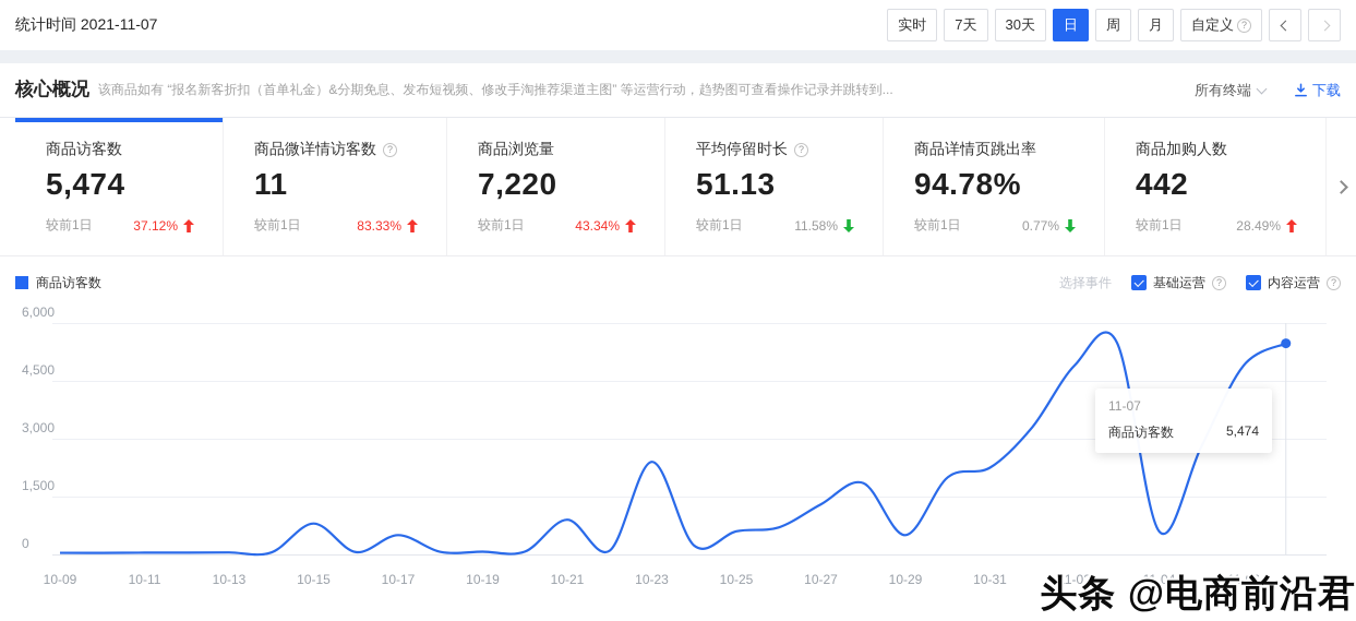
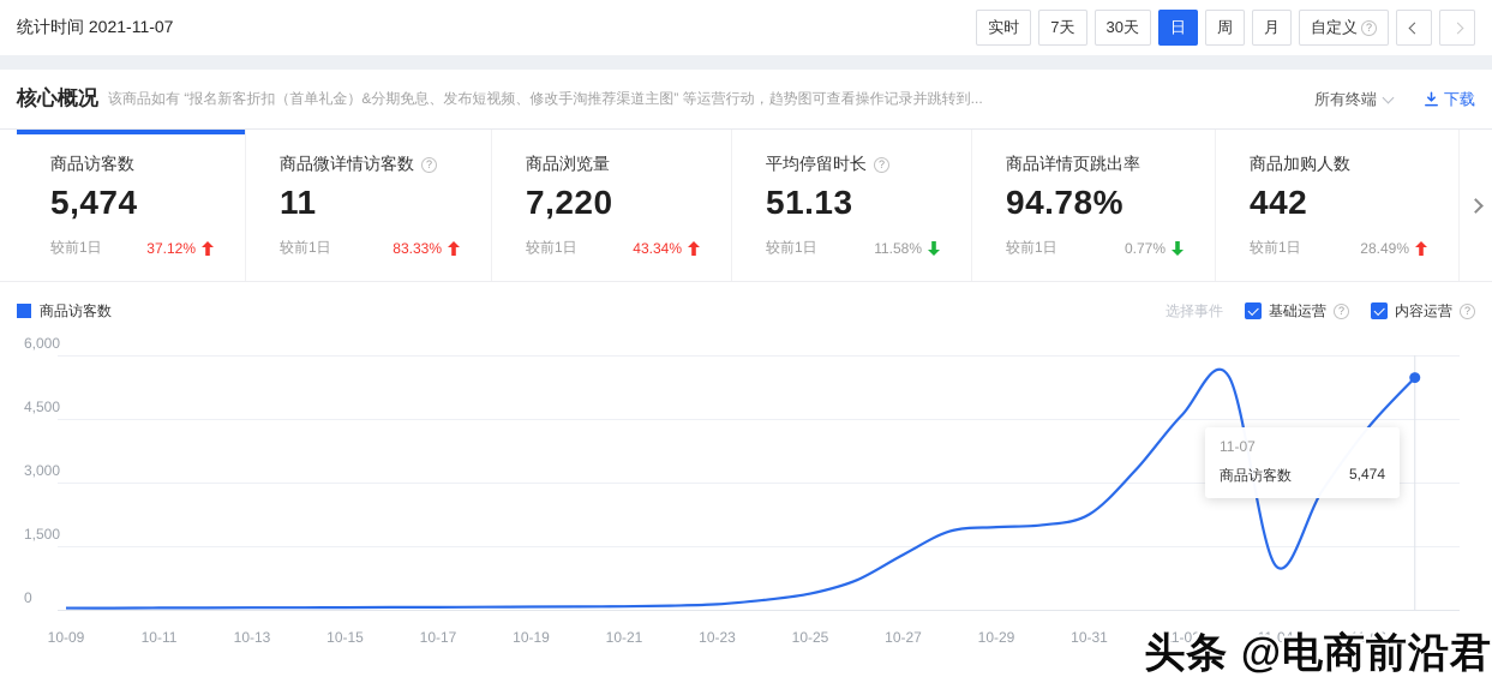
10-15: 800 -> 100
10-17: 500 -> 100
10-21: 900 -> 100
10-23: 2400 -> 100
10-25: 600 -> 400
10-29: 500 -> 2000
11-02: 4900 -> 4600
11-04: 600 -> 1000
11-06: 4900 -> 4300
